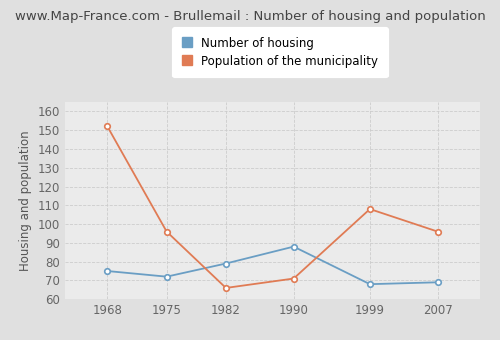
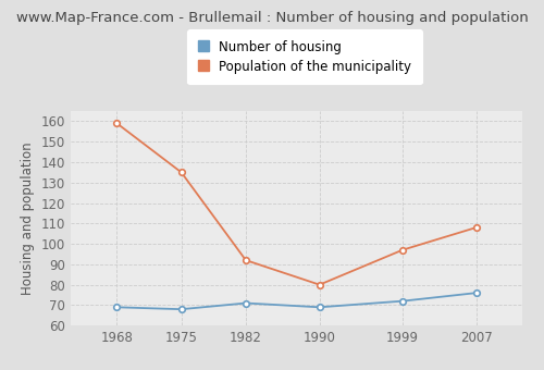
Number of housing/1968: 75 -> 69
Population of the municipality/1968: 152 -> 159
Number of housing/1975: 72 -> 68
Population of the municipality/1975: 96 -> 135
Number of housing/1982: 79 -> 71
Population of the municipality/1982: 66 -> 92
Number of housing/1990: 88 -> 69
Population of the municipality/1990: 71 -> 80
Number of housing/1999: 68 -> 72
Population of the municipality/1999: 108 -> 97
Number of housing/2007: 69 -> 76
Population of the municipality/2007: 96 -> 108
